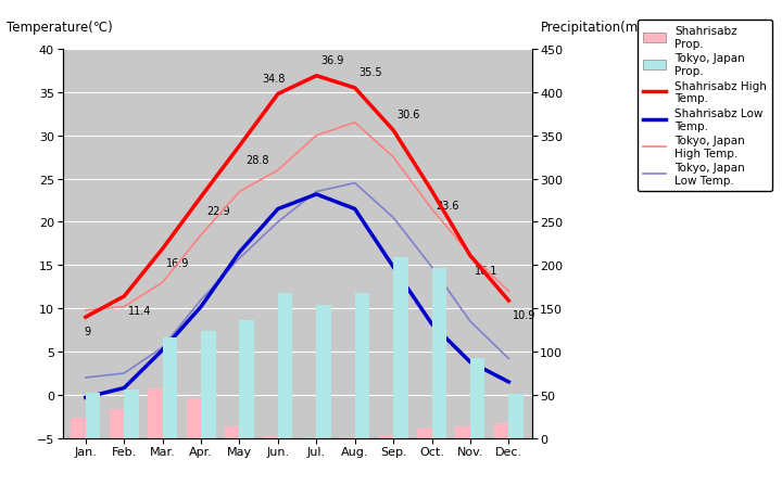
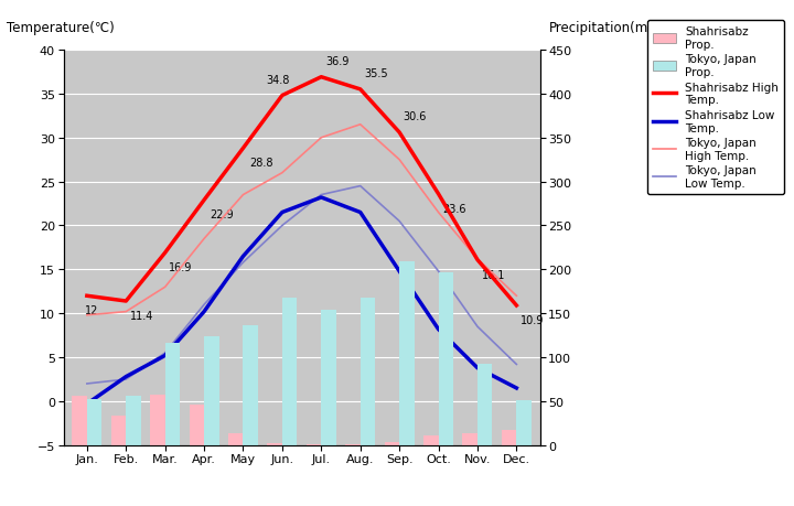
Shahrisabz Prop./Jan.: 23 -> 56
Shahrisabz High Temp./Jan.: 9 -> 12
Shahrisabz Low Temp./Feb.: 0.8 -> 2.8
